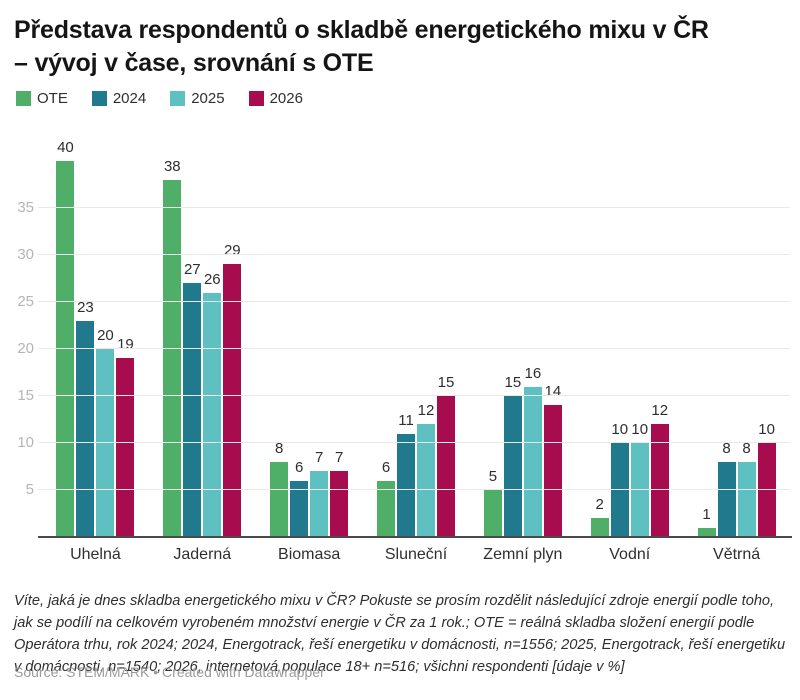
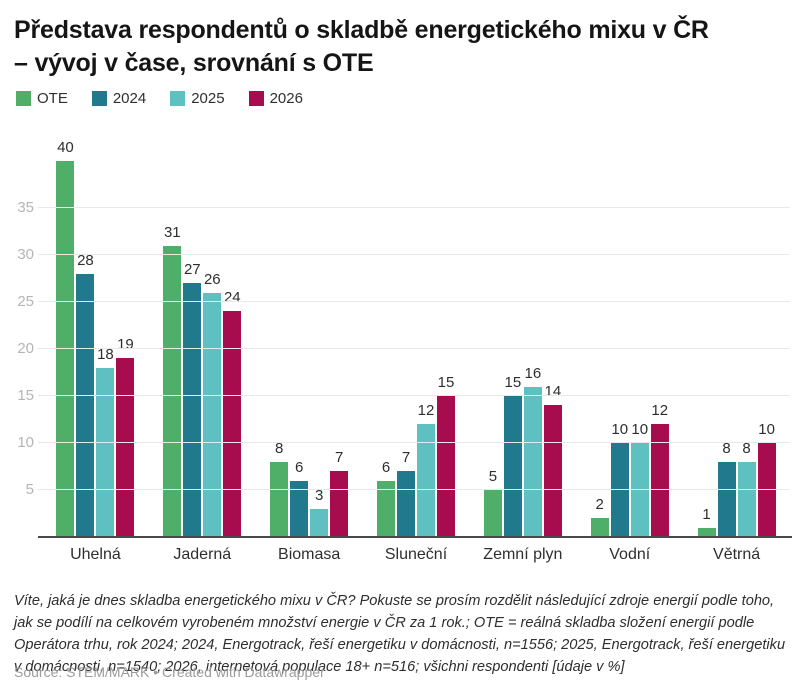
2024/Uhelná: 23 -> 28
2025/Uhelná: 20 -> 18
OTE/Jaderná: 38 -> 31
2026/Jaderná: 29 -> 24
2025/Biomasa: 7 -> 3
2024/Sluneční: 11 -> 7
